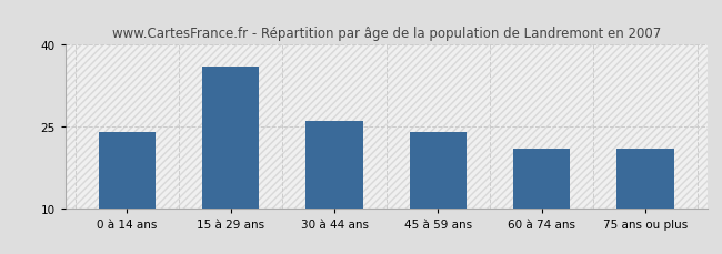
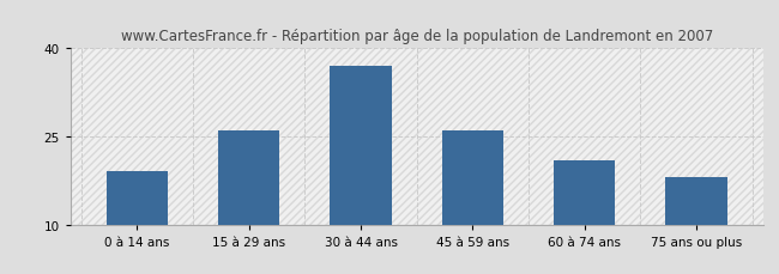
0 à 14 ans: 24 -> 19
15 à 29 ans: 36 -> 26
30 à 44 ans: 26 -> 37
45 à 59 ans: 24 -> 26
75 ans ou plus: 21 -> 18
